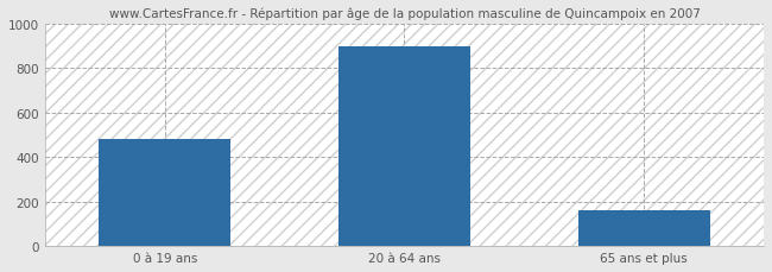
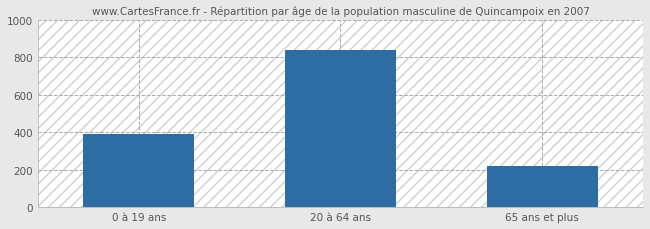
0 à 19 ans: 480 -> 390
20 à 64 ans: 900 -> 840
65 ans et plus: 160 -> 220
